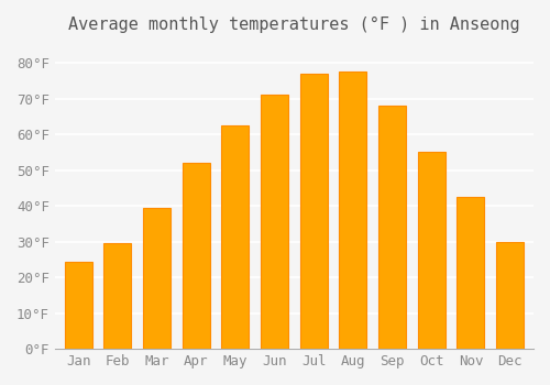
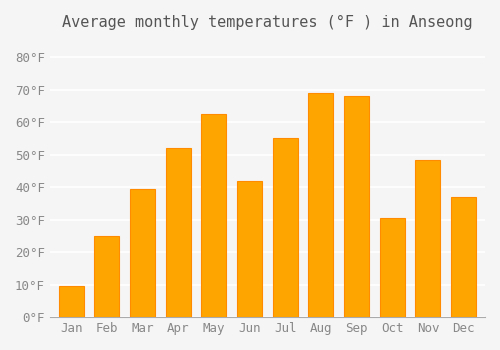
Jan: 24.5°F -> 9.5°F
Feb: 29.5°F -> 25.0°F
Jun: 71.0°F -> 42.0°F
Jul: 77.0°F -> 55.0°F
Aug: 77.5°F -> 69.0°F
Oct: 55.0°F -> 30.5°F
Nov: 42.5°F -> 48.5°F
Dec: 30.0°F -> 37.0°F
